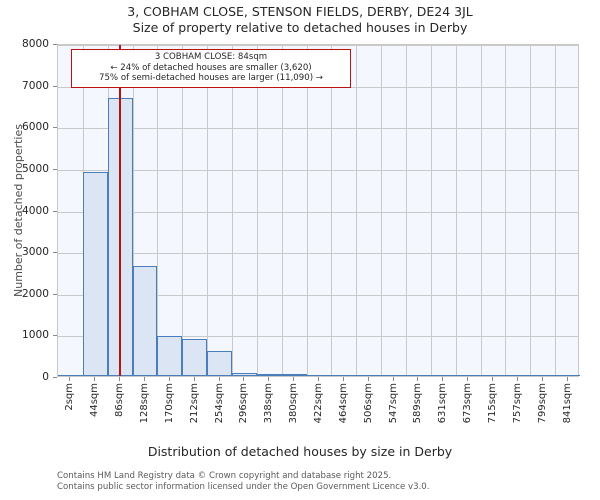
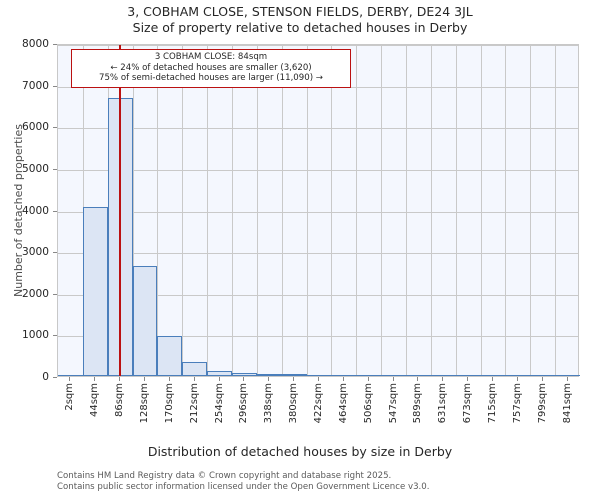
44sqm: 4900 -> 4100
212sqm: 900 -> 300
254sqm: 600 -> 100
